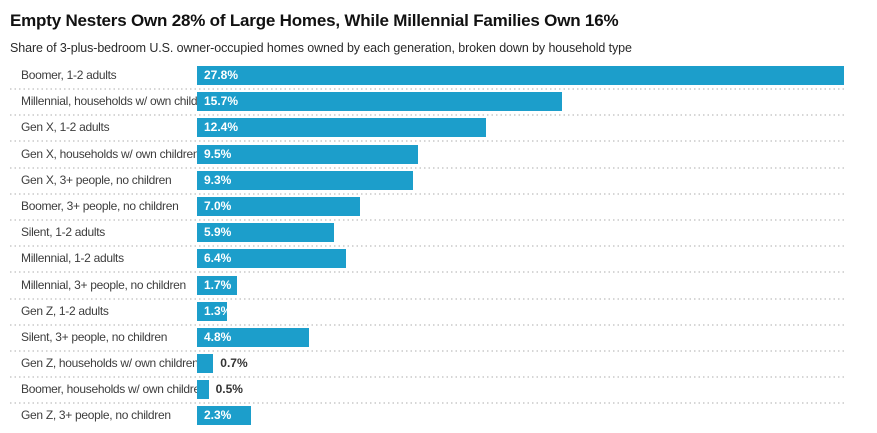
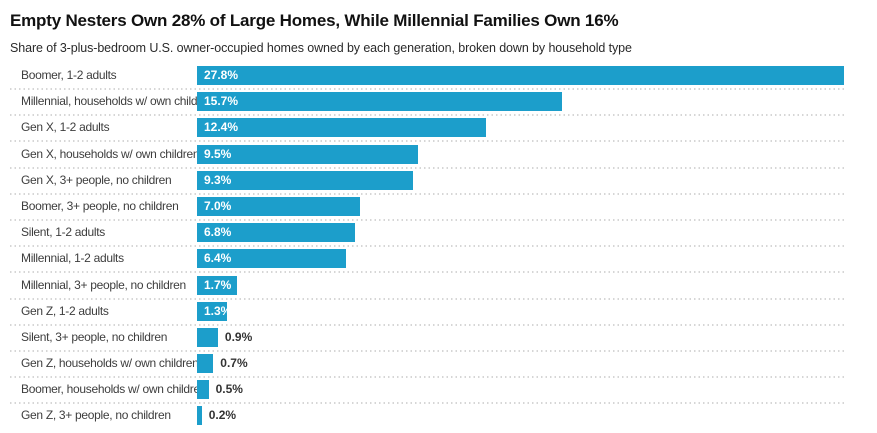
Silent, 1-2 adults: 5.9% -> 6.8%
Silent, 3+ people, no children: 4.8% -> 0.9%
Gen Z, 3+ people, no children: 2.3% -> 0.2%
